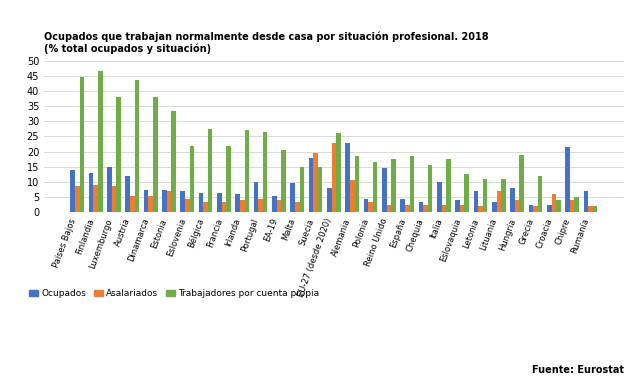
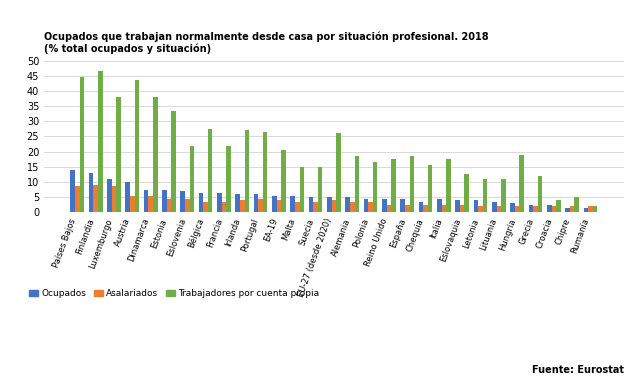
Ocupados/Luxemburgo: 15.0 -> 11.0
Ocupados/Austria: 12.0 -> 10.0
Asalariados/Estonia: 7.0 -> 4.5
Ocupados/Portugal: 10.0 -> 6.0
Ocupados/Malta: 9.5 -> 5.5
Ocupados/Suecia: 18.0 -> 5.0
Asalariados/Suecia: 19.5 -> 3.5
Ocupados/EU-27 (desde 2020): 8.0 -> 5.0
Asalariados/EU-27 (desde 2020): 23.0 -> 4.0
Ocupados/Alemania: 23.0 -> 5.0
Asalariados/Alemania: 10.5 -> 3.5
Ocupados/Reino Unido: 14.5 -> 4.5
Ocupados/Italia: 10.0 -> 4.5
Ocupados/Letonia: 7.0 -> 4.0
Asalariados/Lituania: 7.0 -> 2.0
Ocupados/Hungría: 8.0 -> 3.0
Asalariados/Hungría: 4.0 -> 2.0
Asalariados/Croacia: 6.0 -> 2.0
Ocupados/Chipre: 21.5 -> 1.5
Asalariados/Chipre: 4.0 -> 2.0
Ocupados/Rumanía: 7.0 -> 1.5
